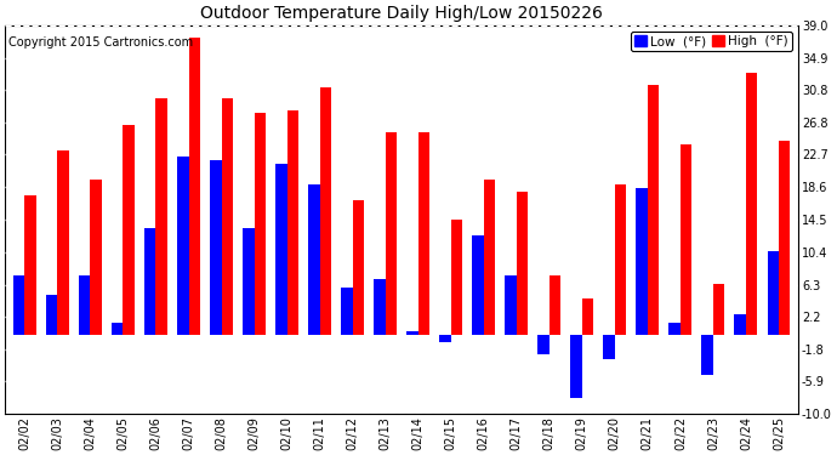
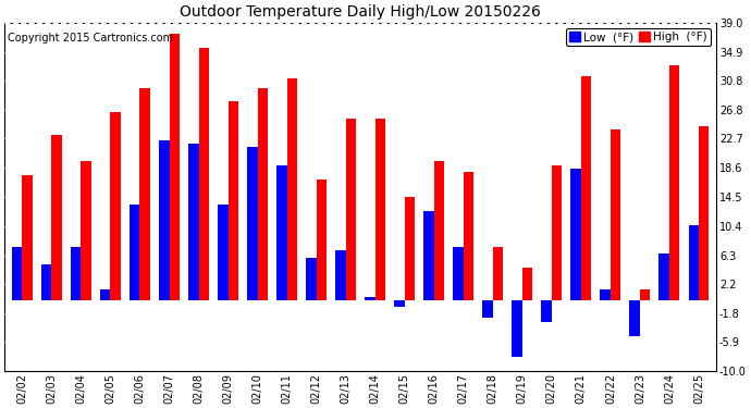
High (°F)/02/08: 29.8 -> 35.5
High (°F)/02/10: 28.2 -> 29.8
High (°F)/02/23: 6.4 -> 1.5
Low (°F)/02/24: 2.6 -> 6.5
